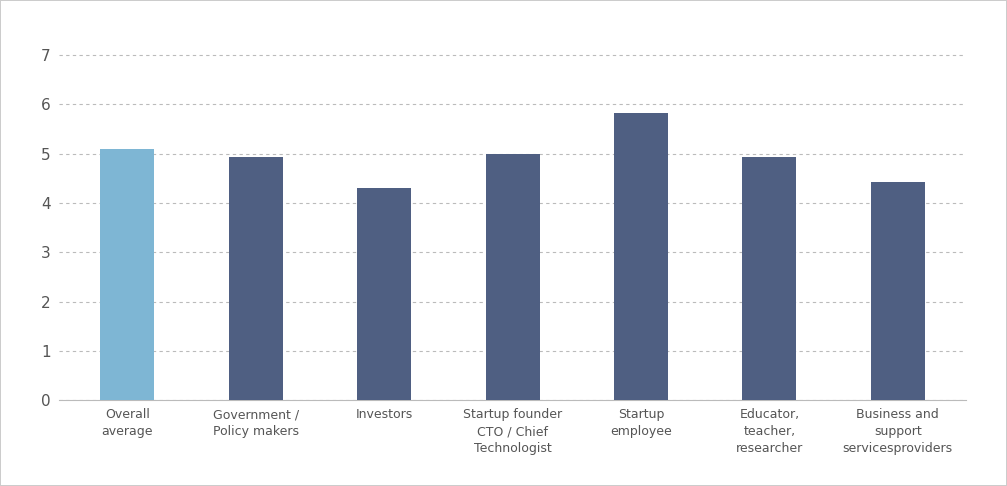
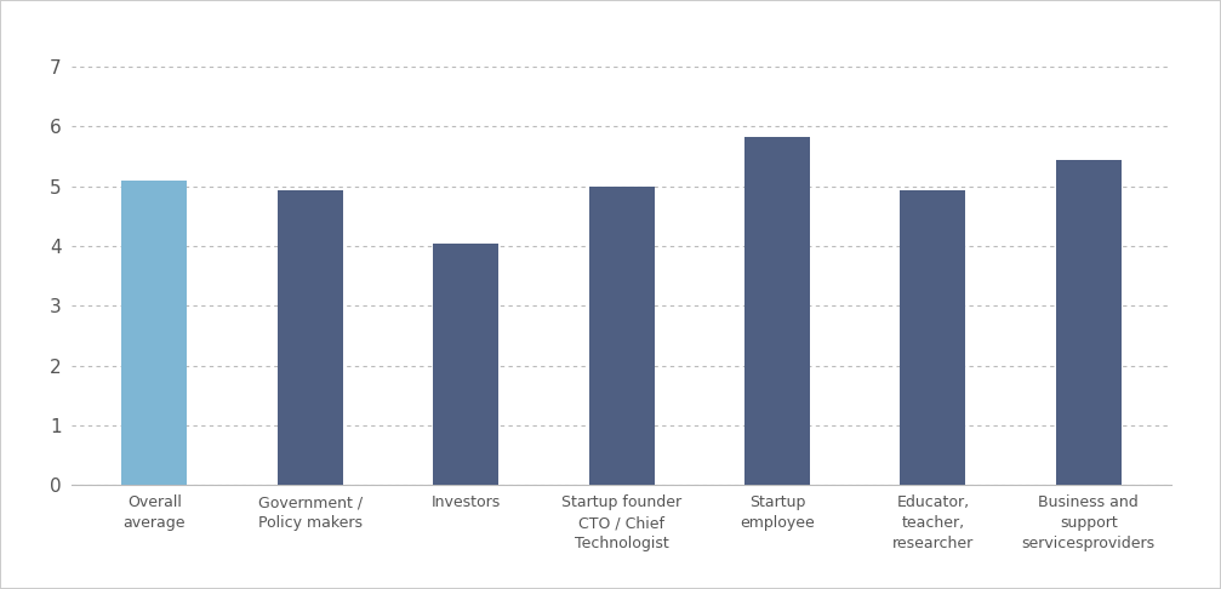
Investors: 4.30 -> 4.05
Business and support servicesproviders: 4.42 -> 5.45
